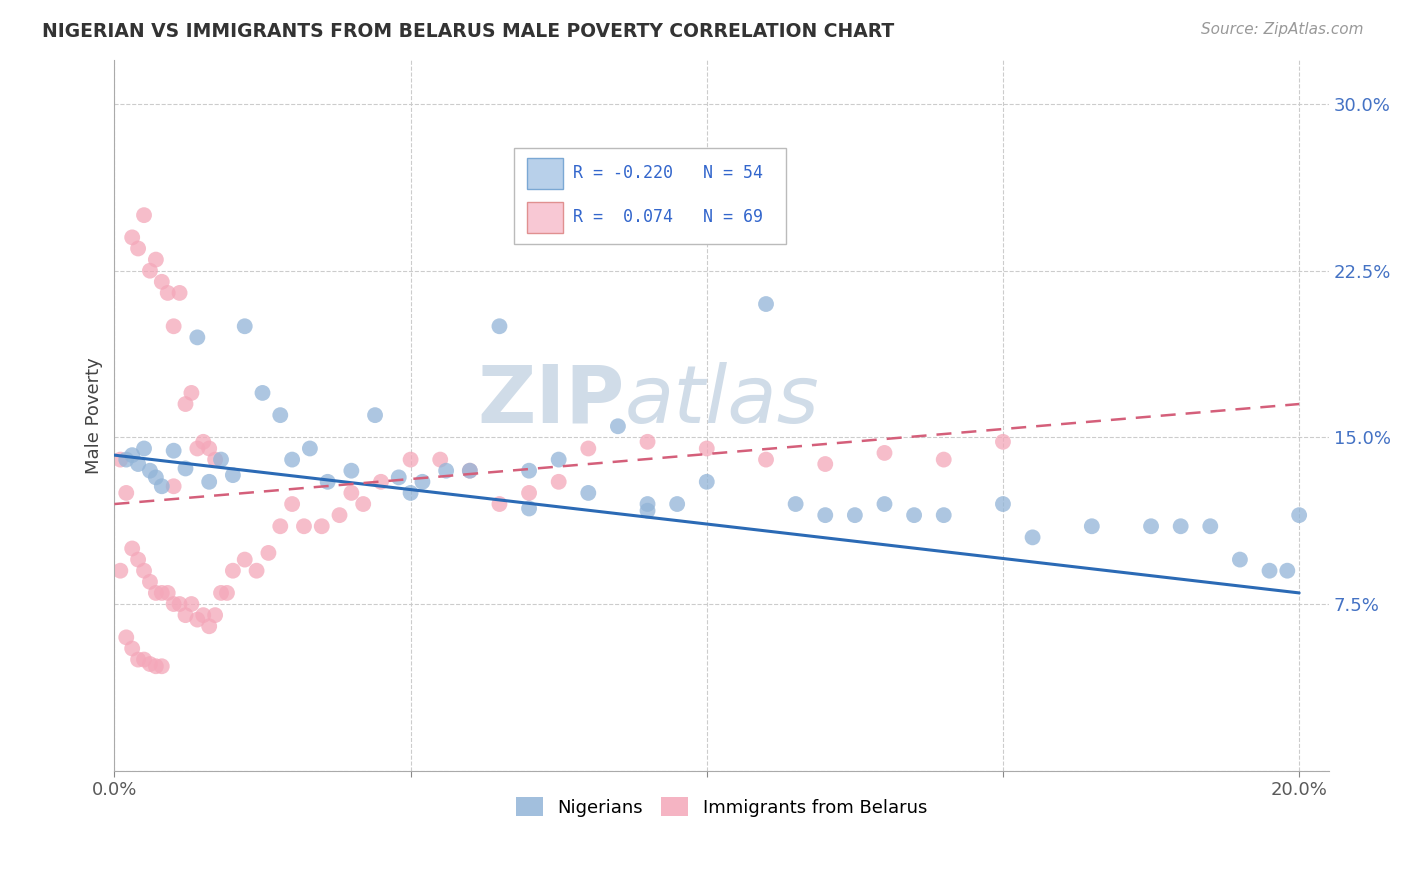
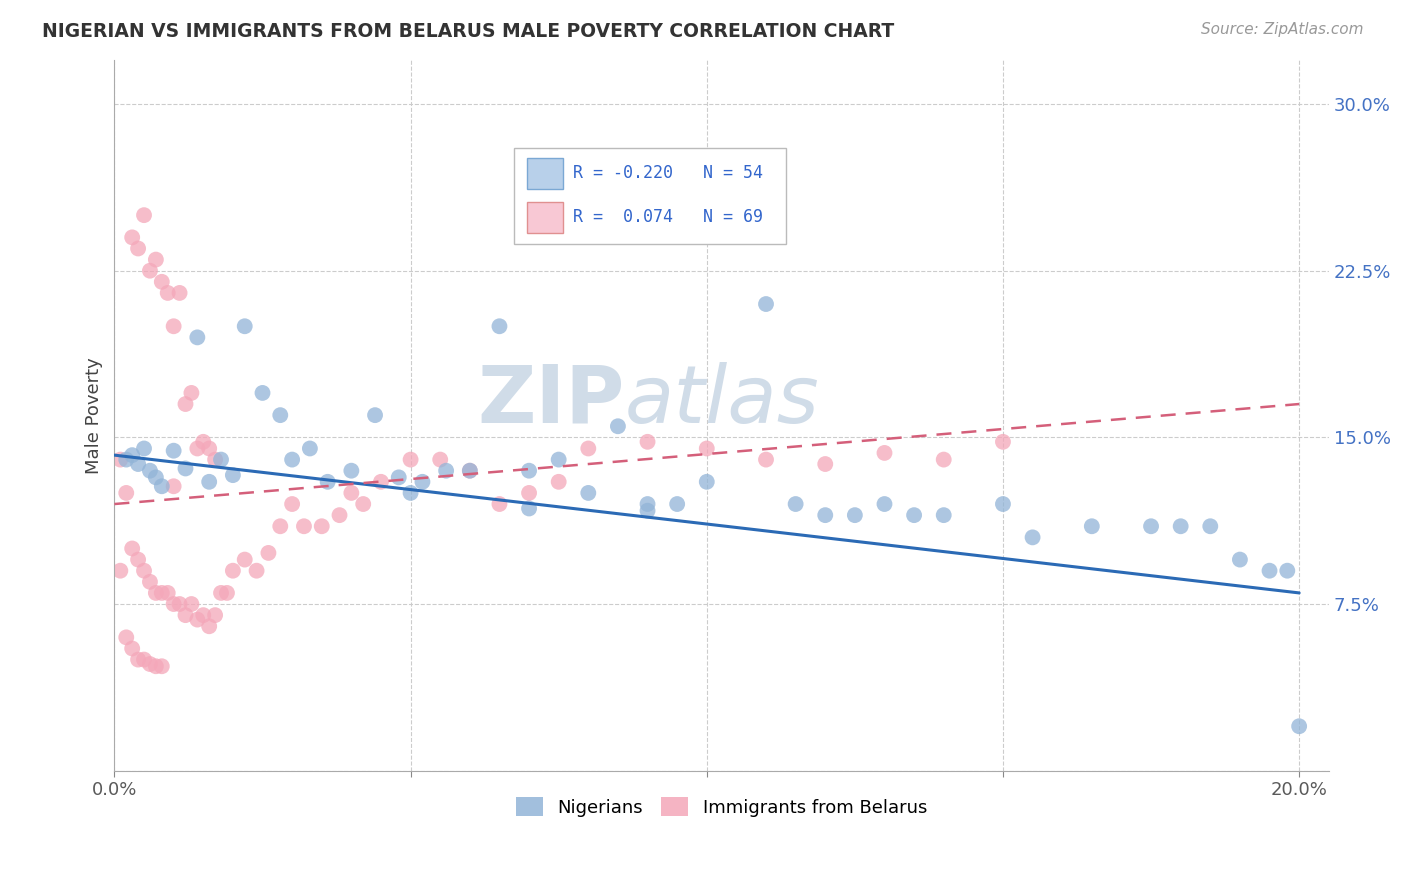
Nigerians/20.0%: 11.5% -> 2.0%
